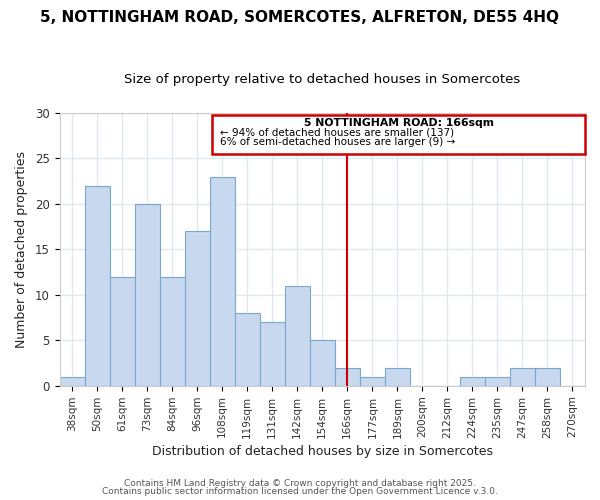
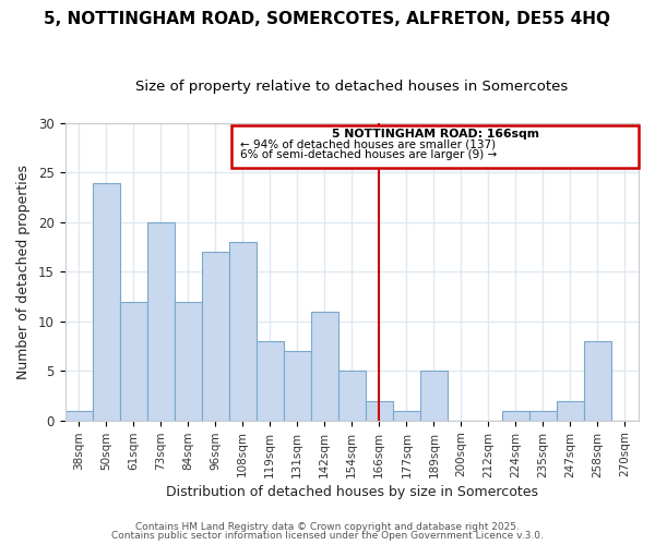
50sqm: 22 -> 24
108sqm: 23 -> 18
189sqm: 2 -> 5
258sqm: 2 -> 8
